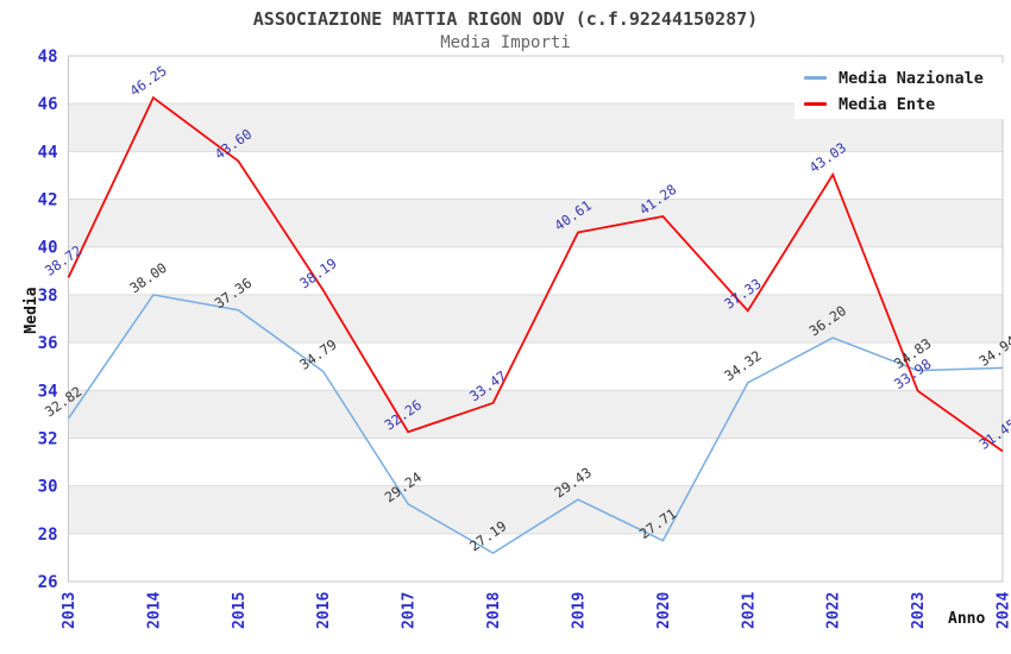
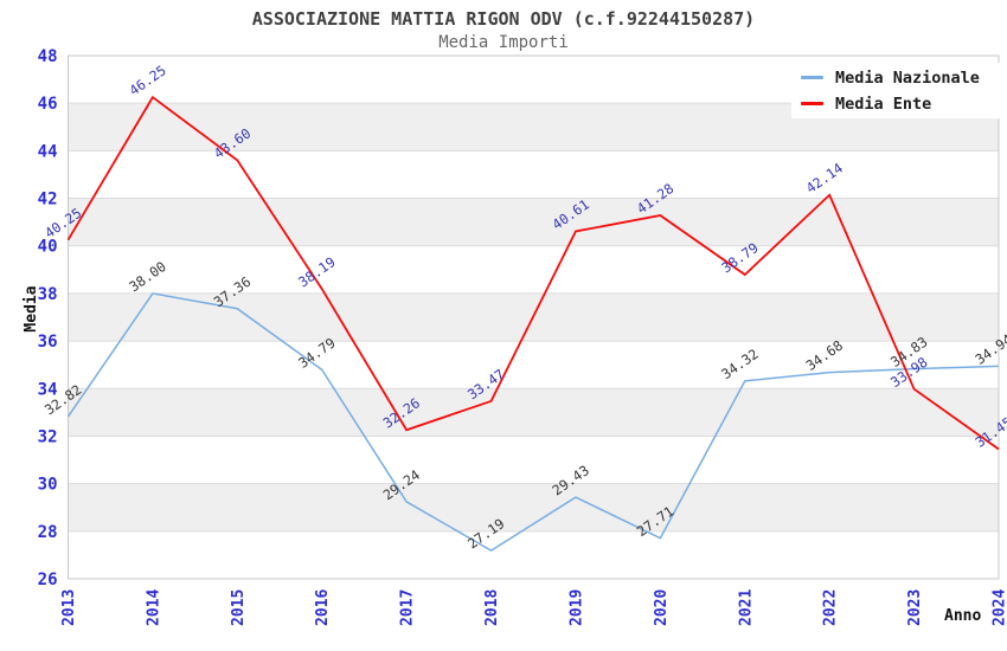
Media Ente/2013: 38.72 -> 40.25
Media Ente/2021: 37.33 -> 38.79
Media Nazionale/2022: 36.20 -> 34.68
Media Ente/2022: 43.03 -> 42.14
